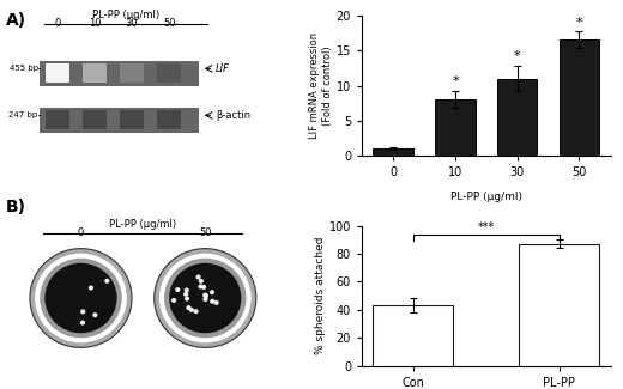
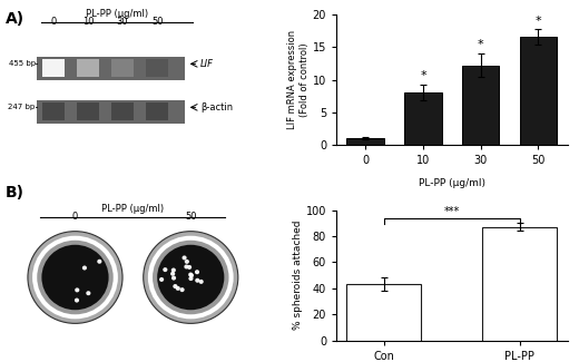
30: 11.0 -> 12.2
